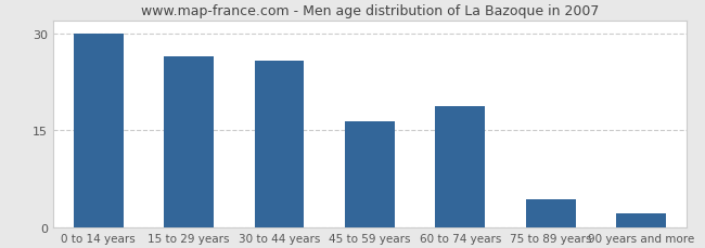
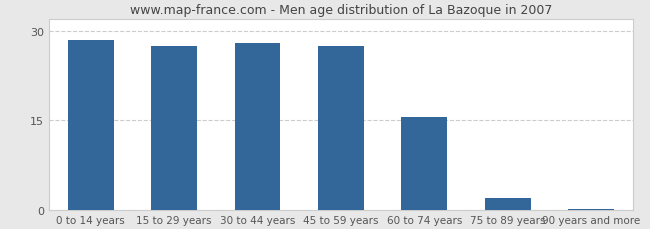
0 to 14 years: 30.0 -> 28.5
15 to 29 years: 26.4 -> 27.5
30 to 44 years: 25.8 -> 28.0
45 to 59 years: 16.4 -> 27.5
60 to 74 years: 18.8 -> 15.5
75 to 89 years: 4.4 -> 2.0
90 years and more: 2.2 -> 0.1
